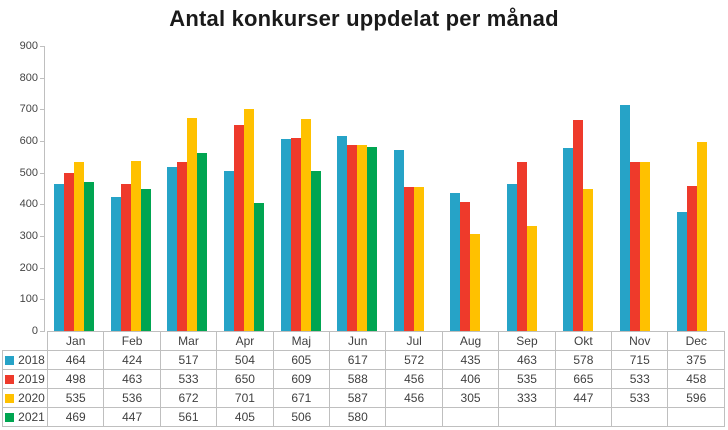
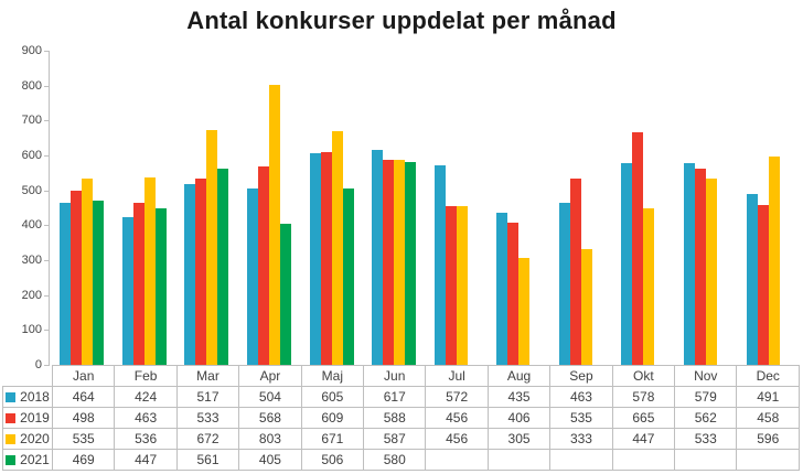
2019/Apr: 650 -> 568
2020/Apr: 701 -> 803
2018/Nov: 715 -> 579
2019/Nov: 533 -> 562
2018/Dec: 375 -> 491
